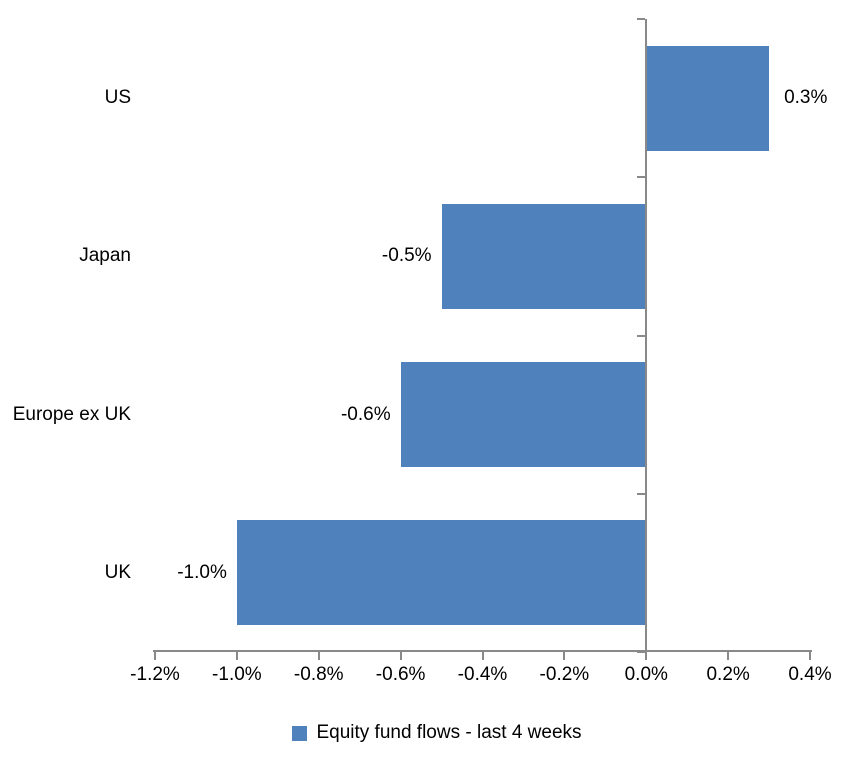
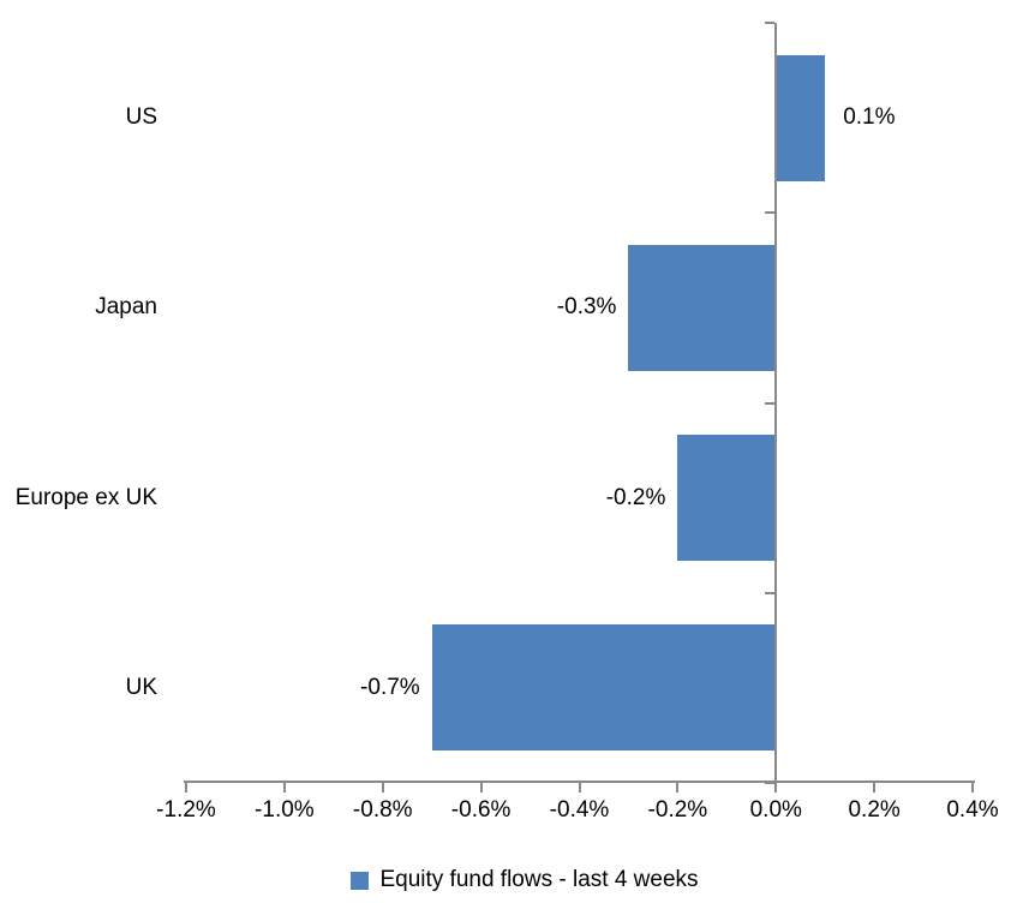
US: 0.3% -> 0.1%
Japan: -0.5% -> -0.3%
Europe ex UK: -0.6% -> -0.2%
UK: -1.0% -> -0.7%
